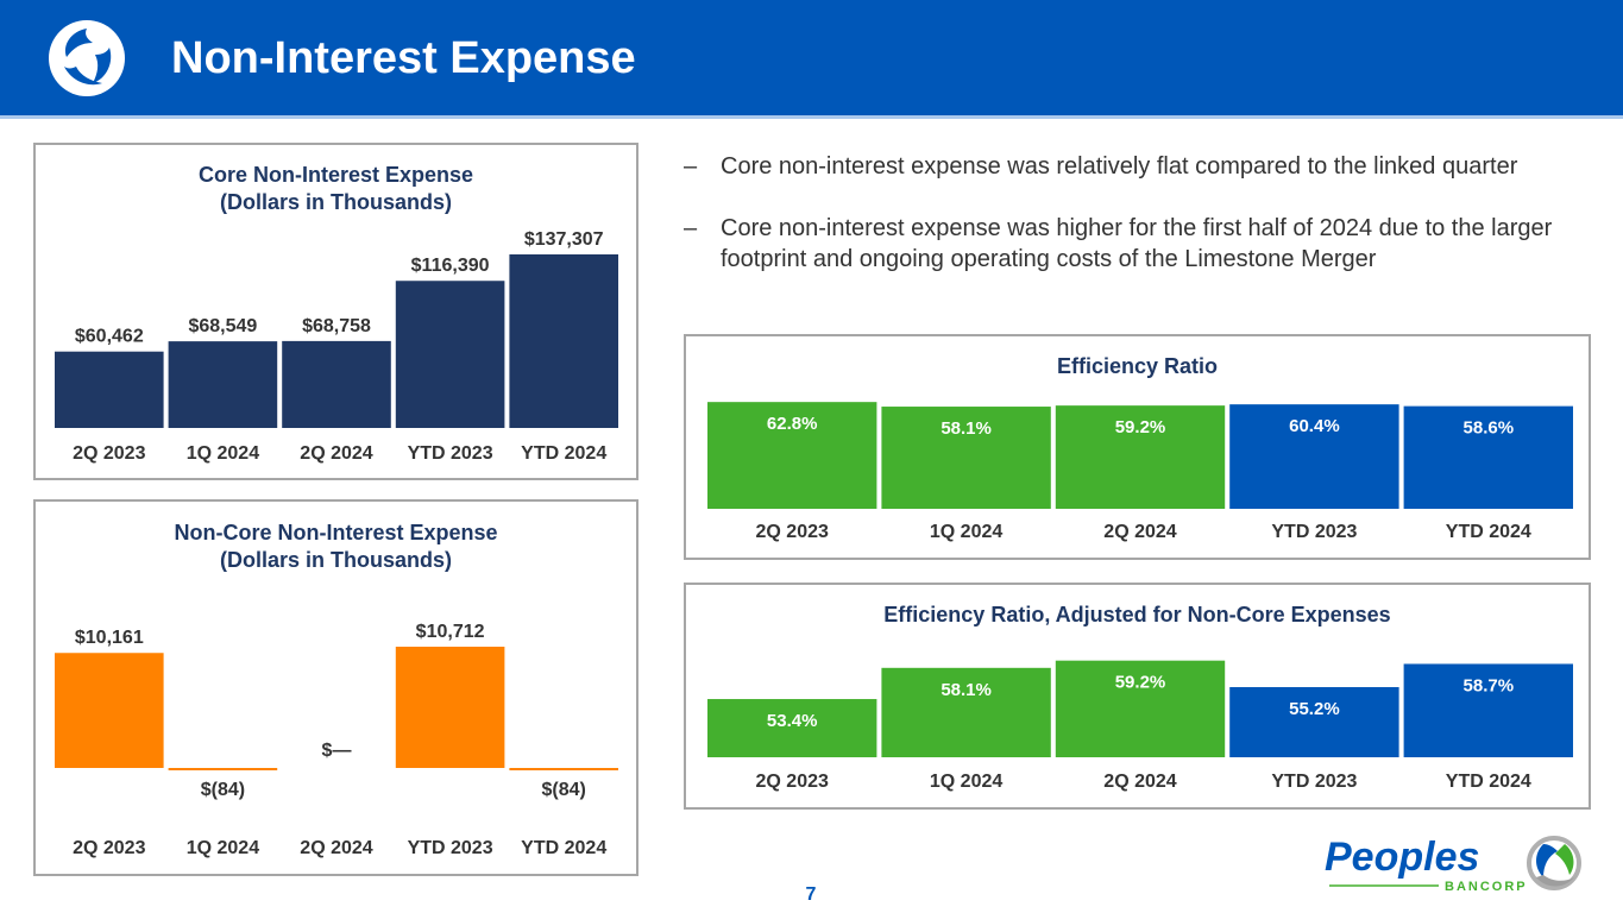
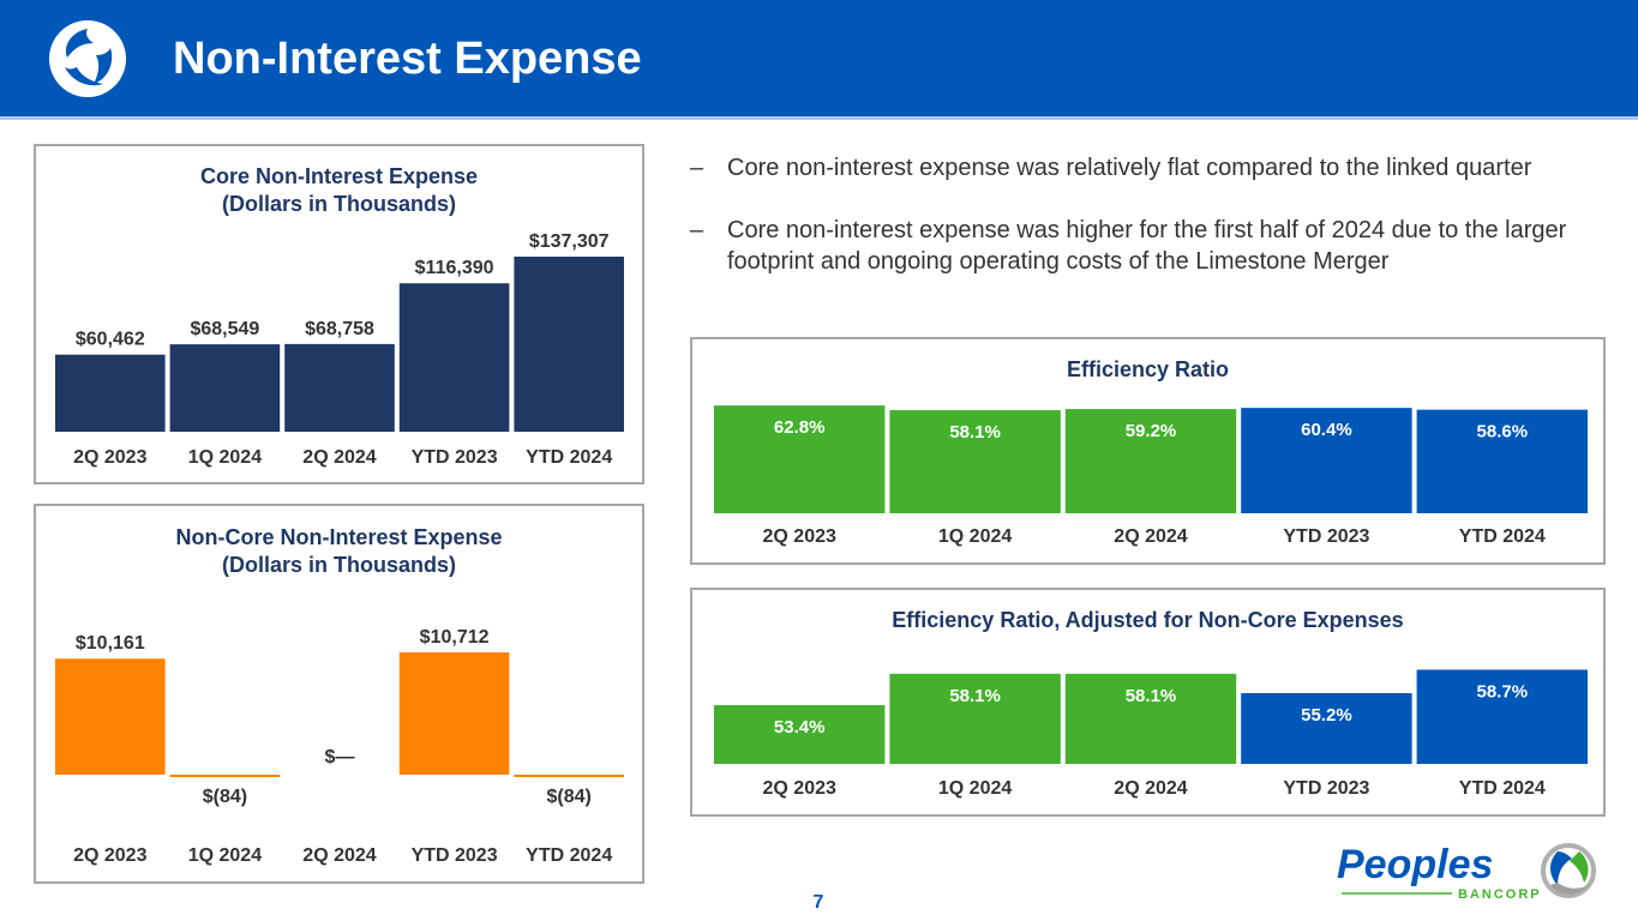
Efficiency Ratio, Adjusted for Non-Core Expenses/2Q 2024: 59.2% -> 58.1%
